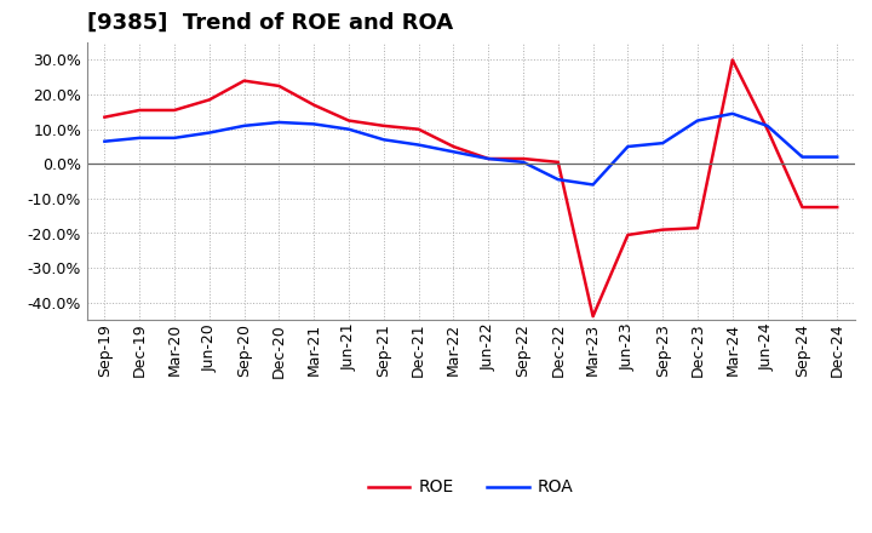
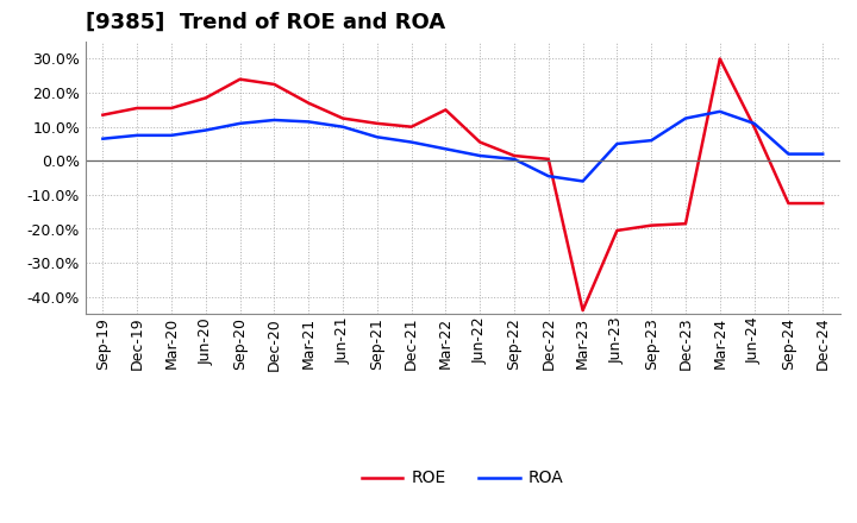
ROE/Mar-22: 5.0% -> 15.0%
ROE/Jun-22: 1.5% -> 5.5%
